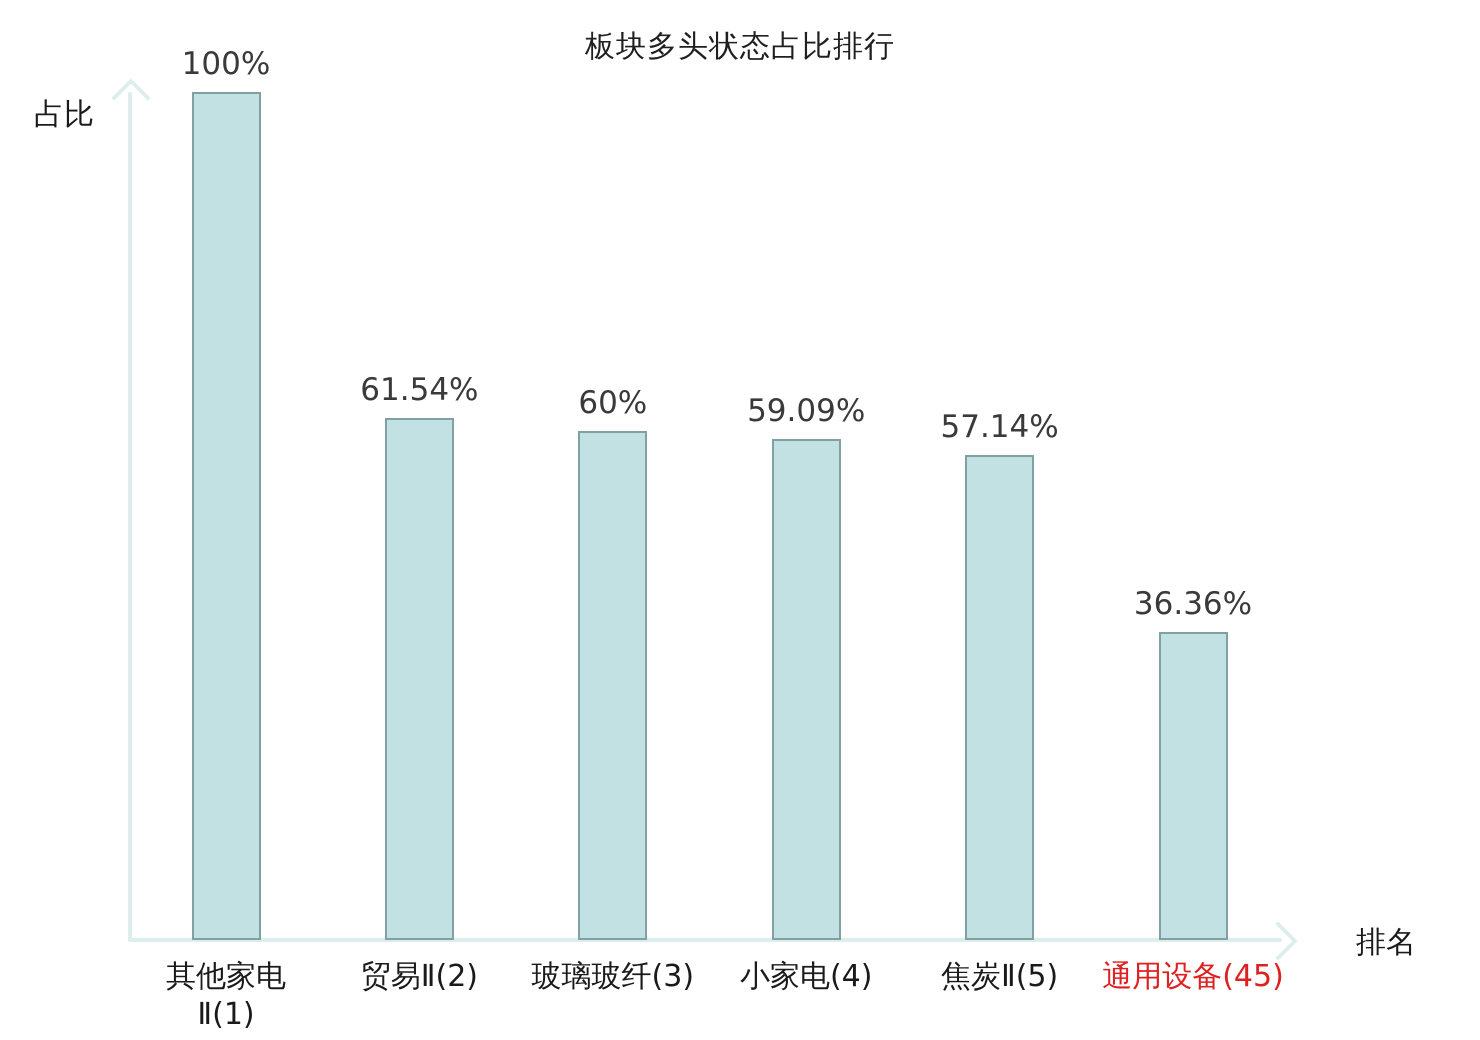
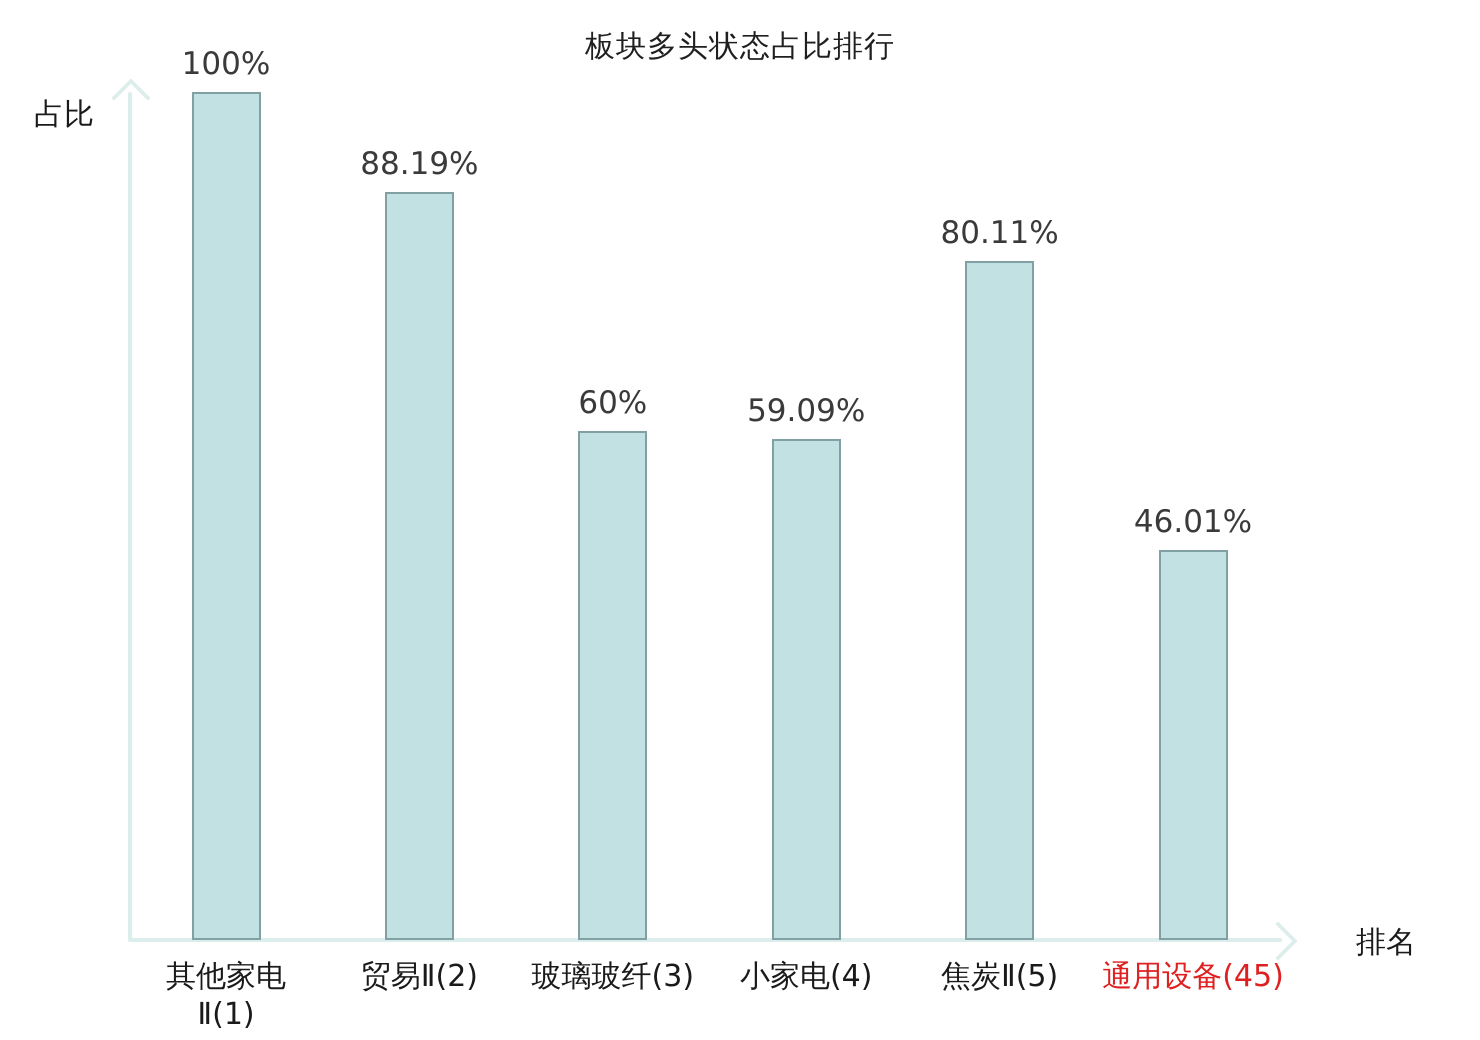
贸易Ⅱ(2): 61.54% -> 88.19%
焦炭Ⅱ(5): 57.14% -> 80.11%
通用设备(45): 36.36% -> 46.01%
